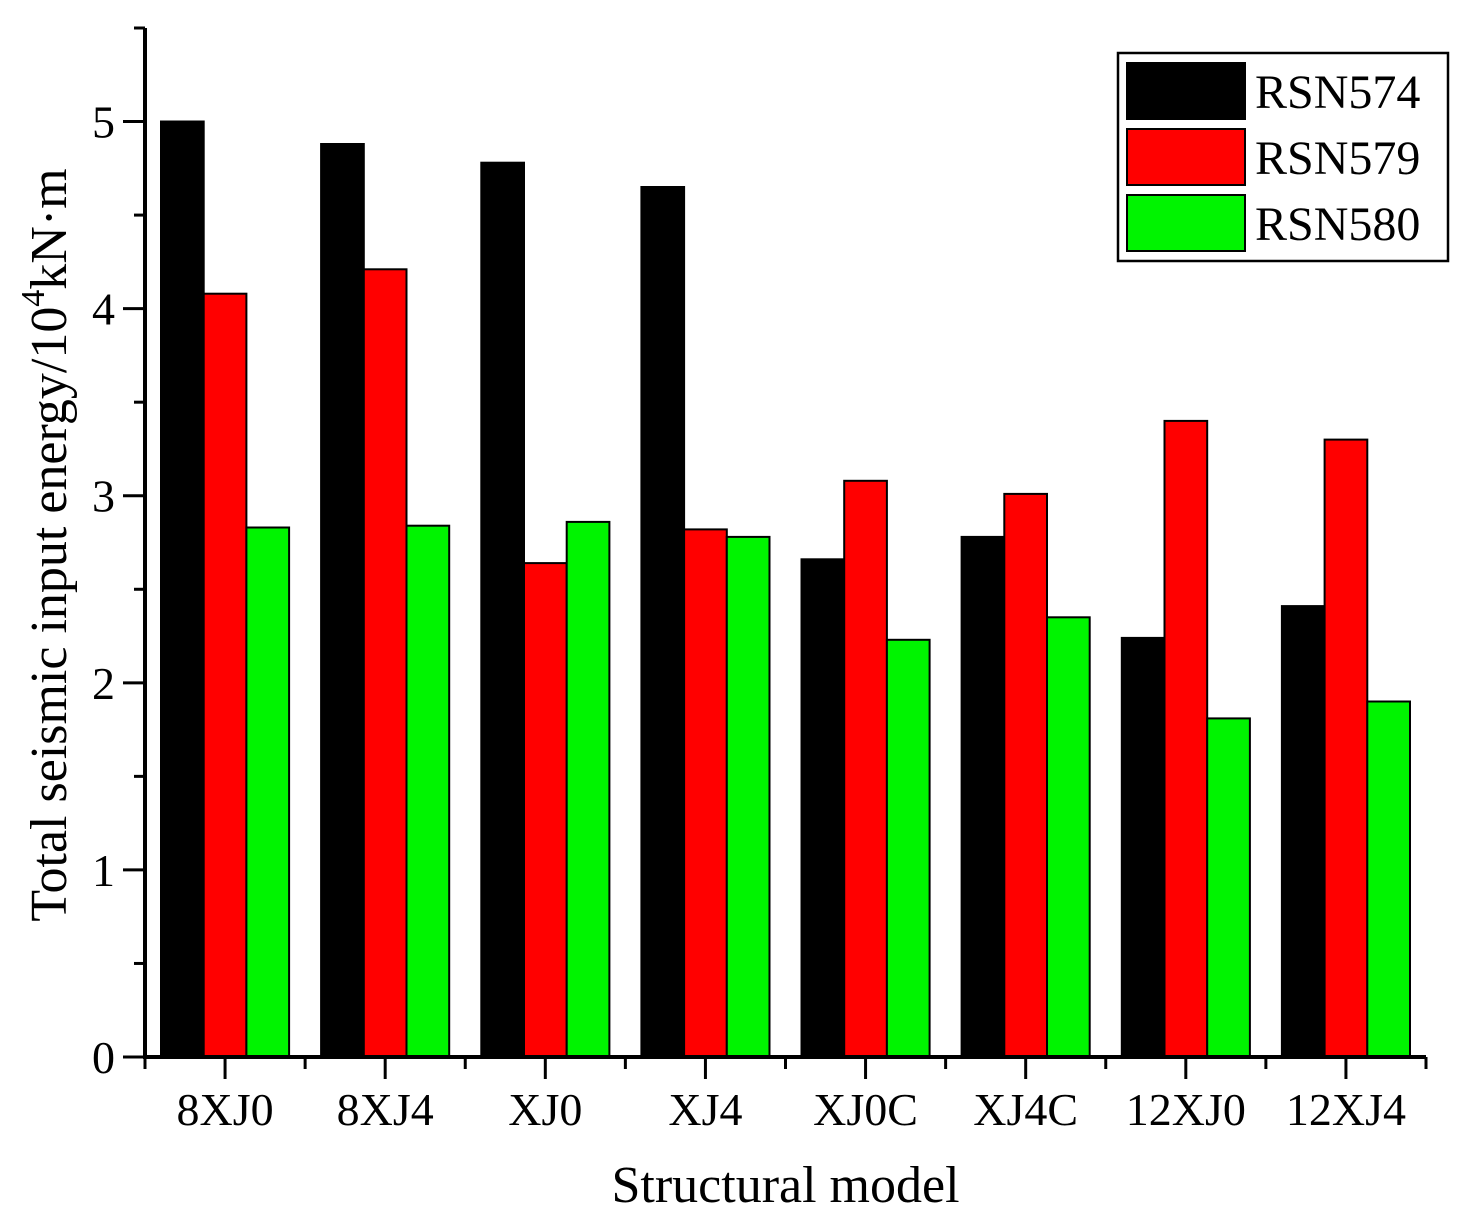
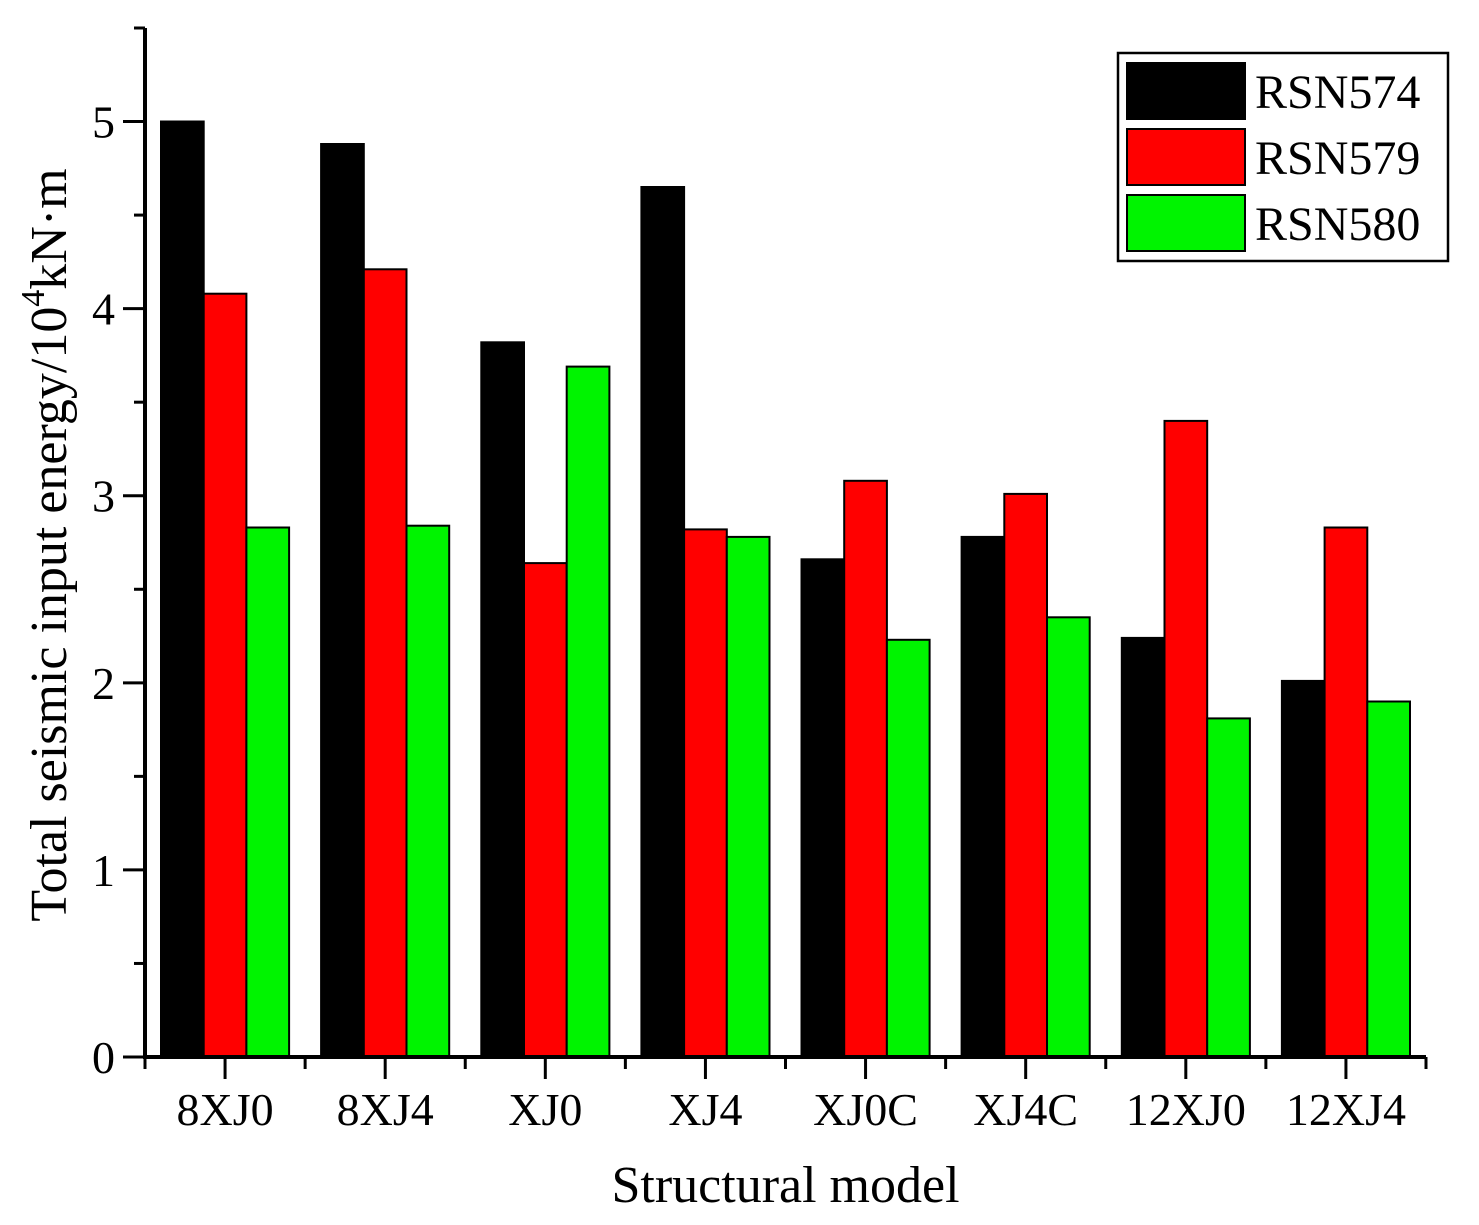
RSN574/XJ0: 4.78 -> 3.82
RSN580/XJ0: 2.86 -> 3.69
RSN574/12XJ4: 2.41 -> 2.01
RSN579/12XJ4: 3.30 -> 2.83
